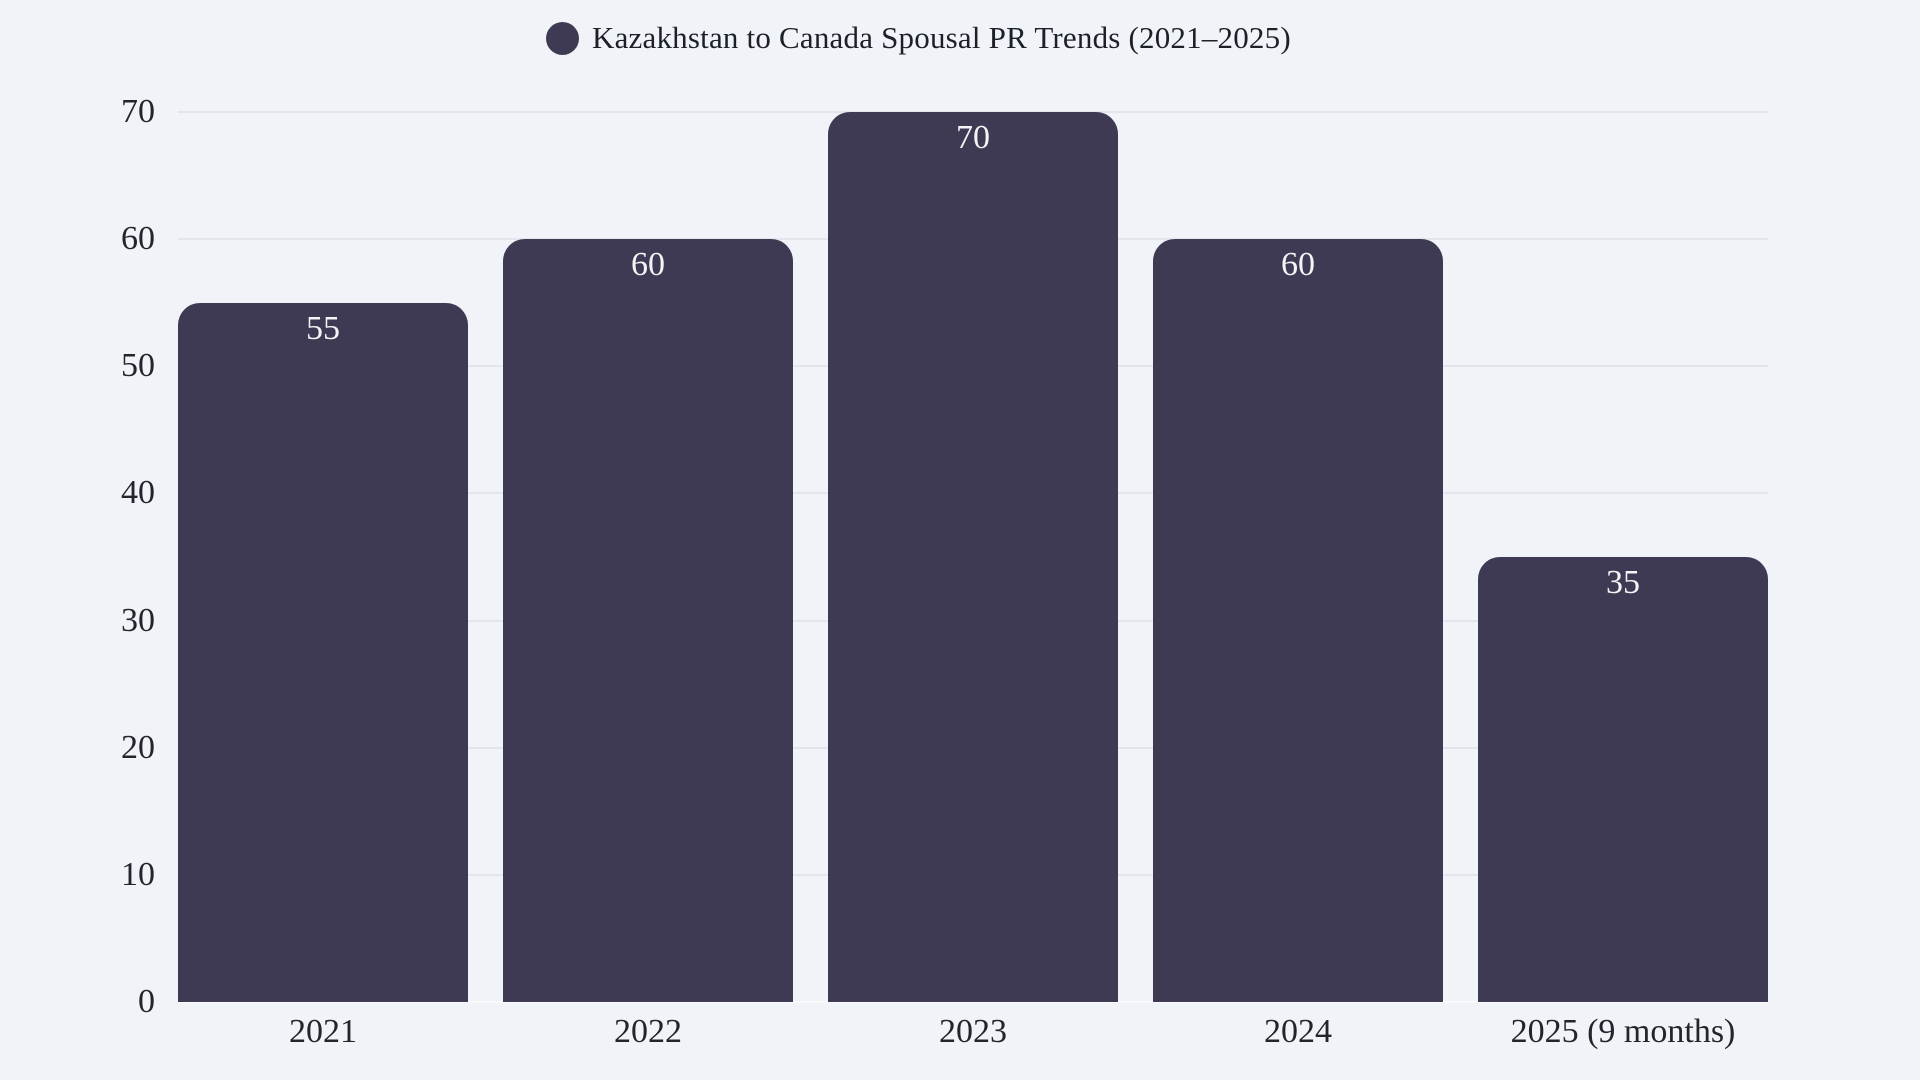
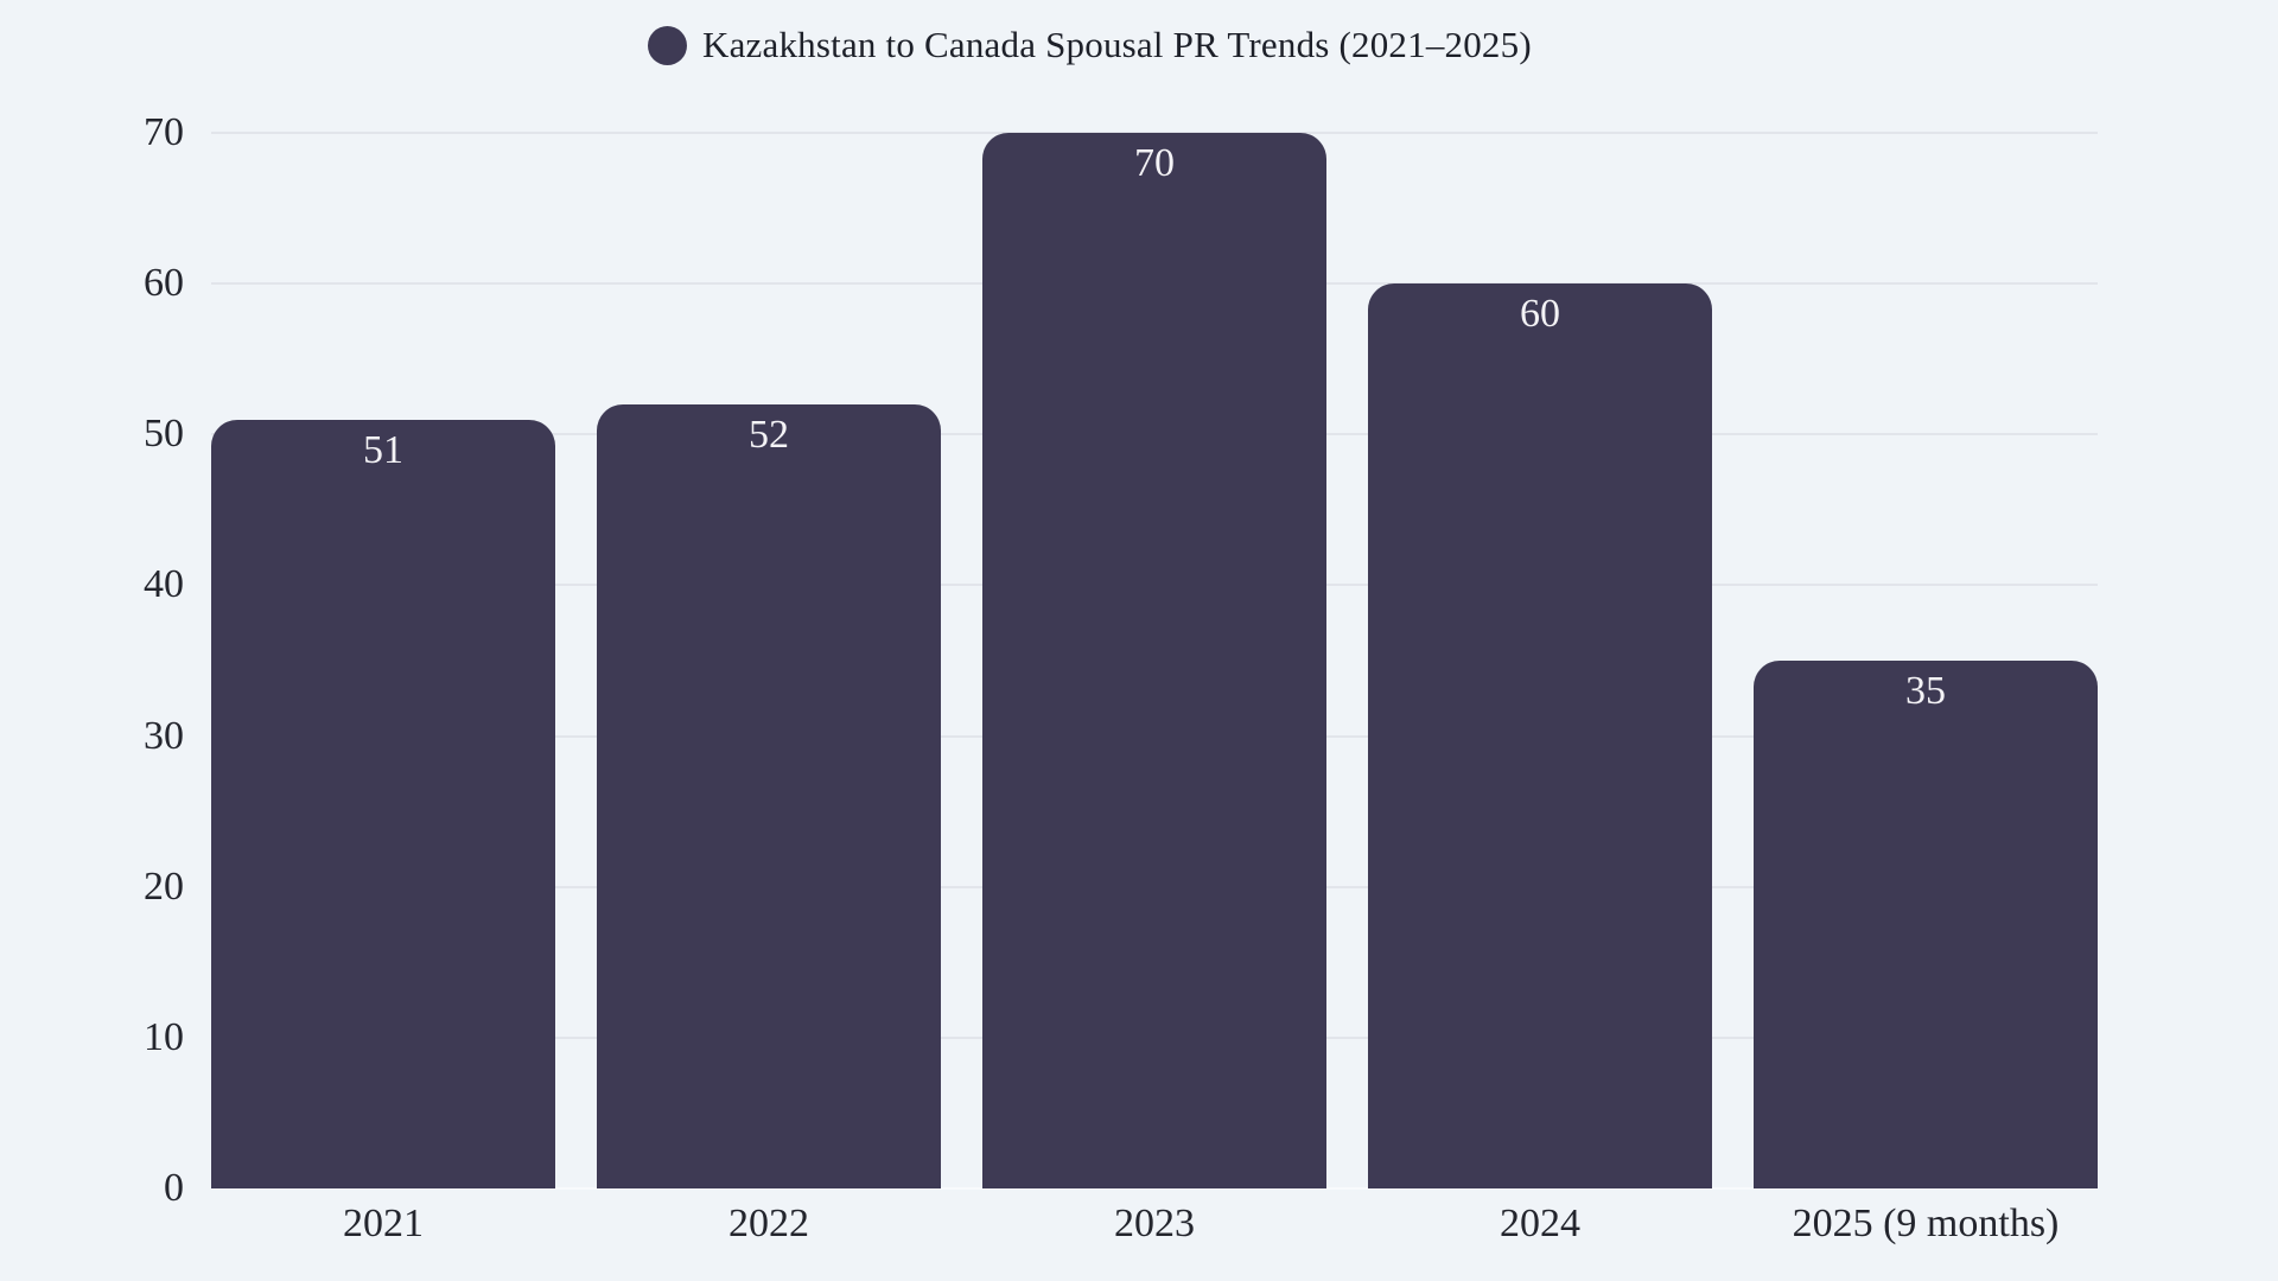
2021: 55 -> 51
2022: 60 -> 52
